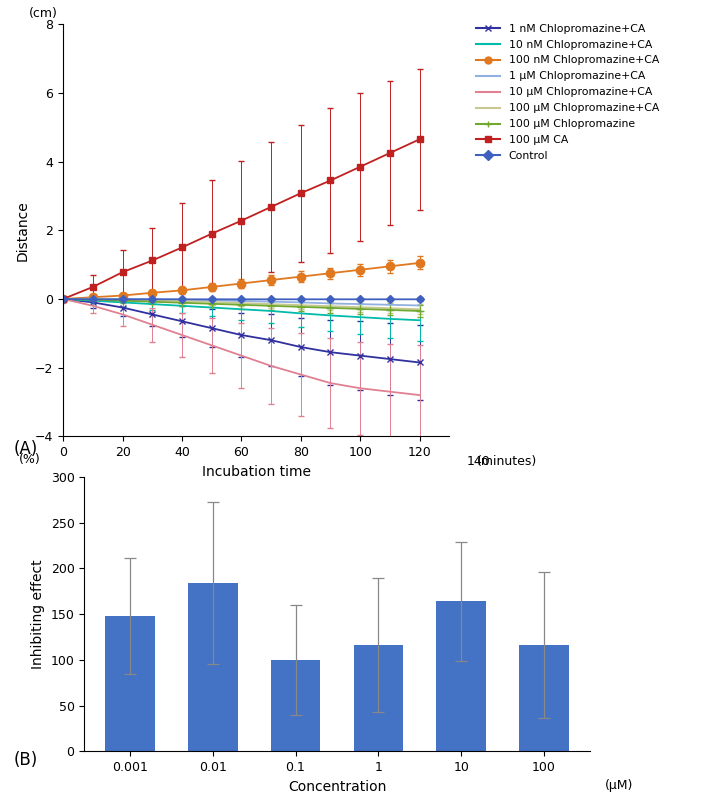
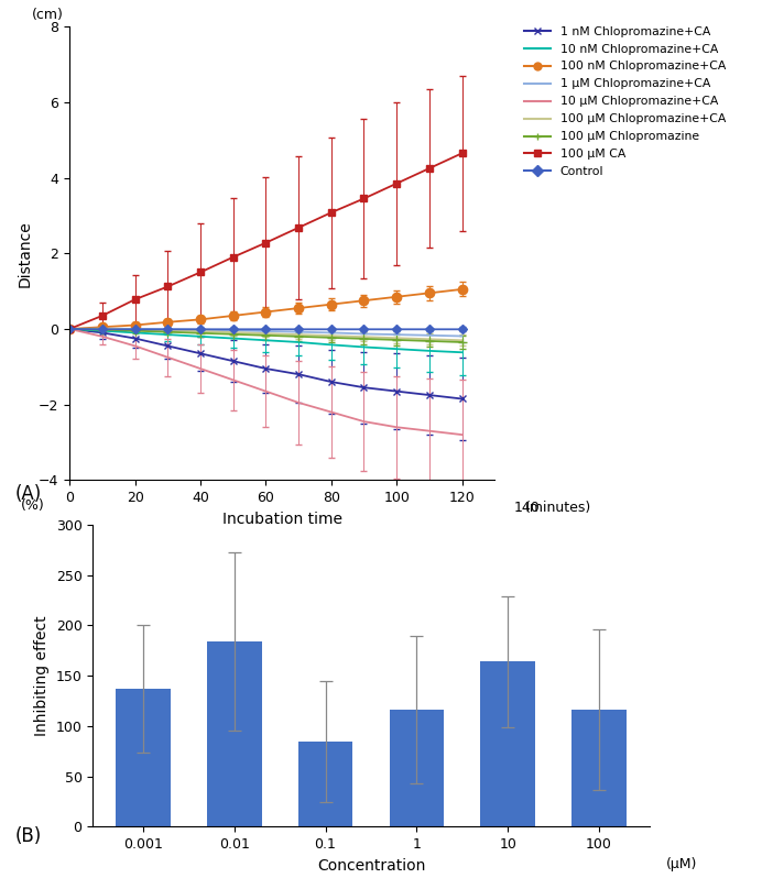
0.001: 148 -> 137
0.1: 100 -> 85
